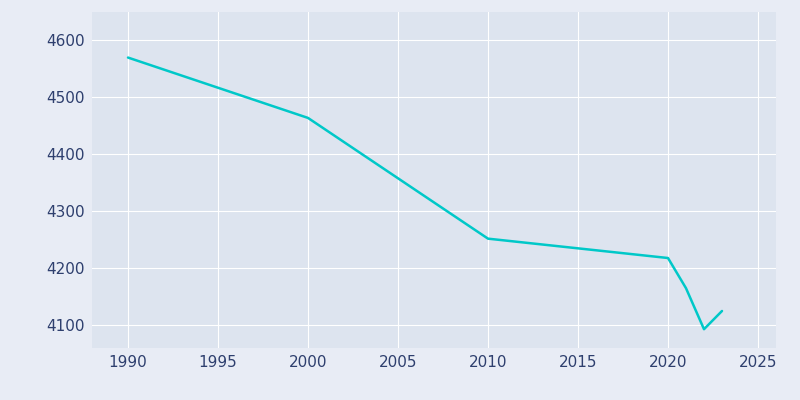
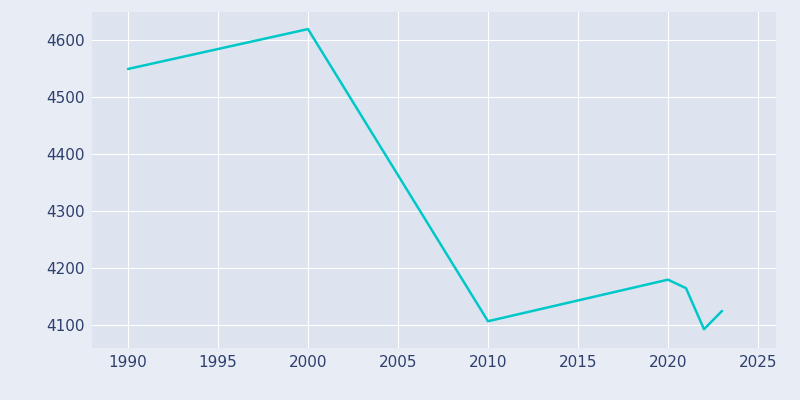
1990: 4570 -> 4550
2000: 4464 -> 4620
2010: 4252 -> 4107
2020: 4218 -> 4180
